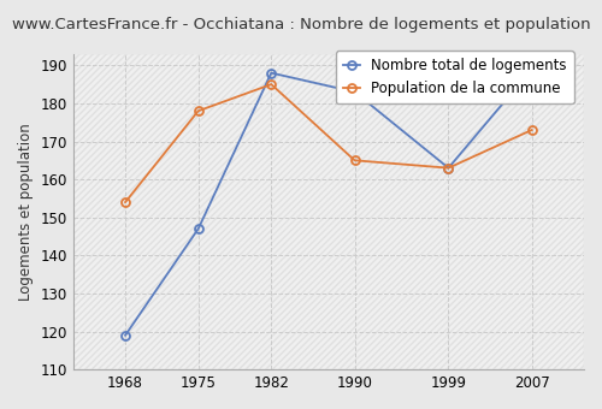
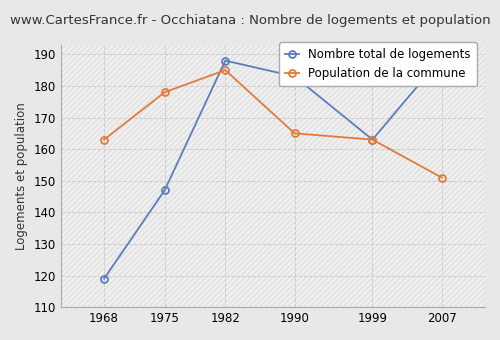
Population de la commune/1968: 154 -> 163
Population de la commune/2007: 173 -> 151
